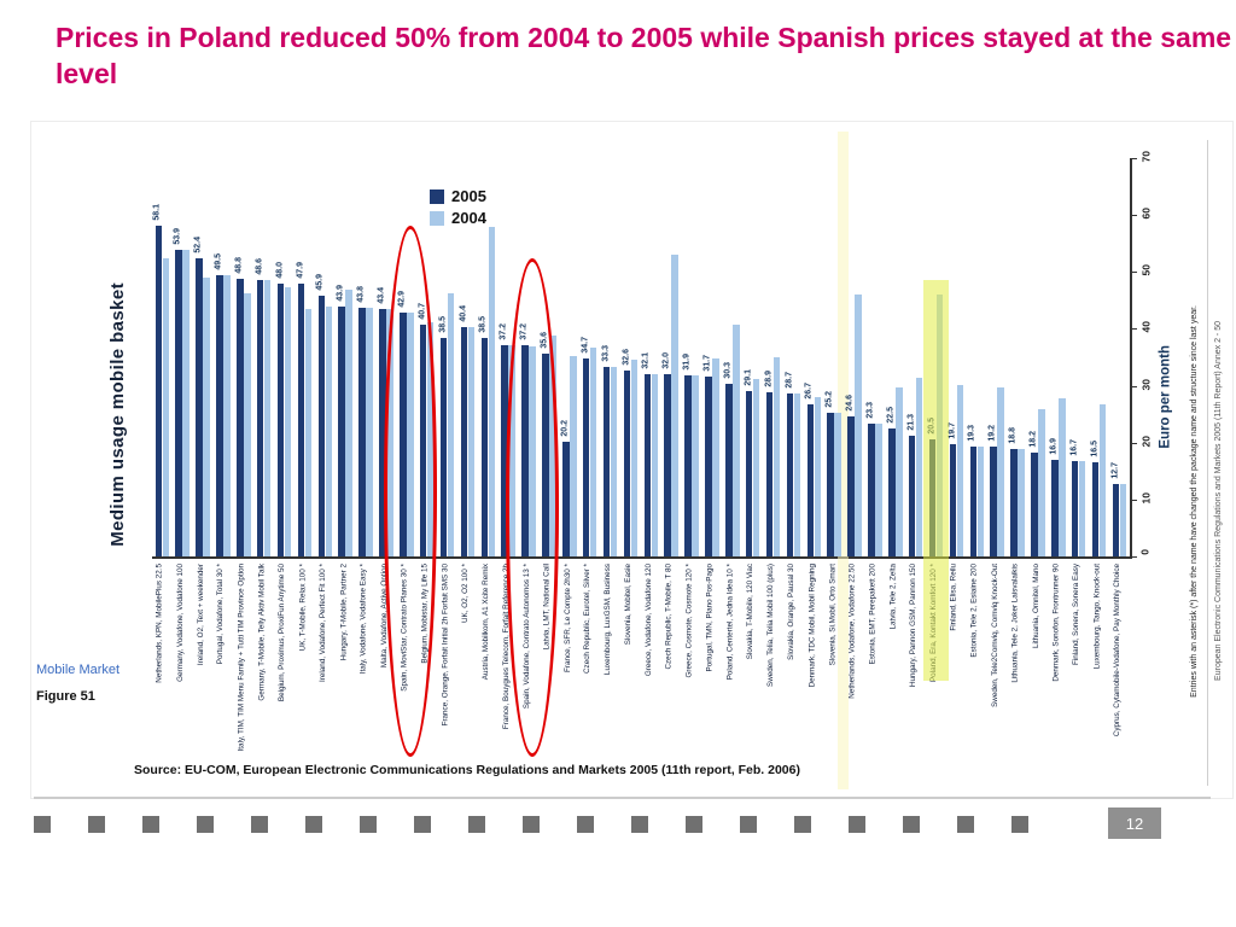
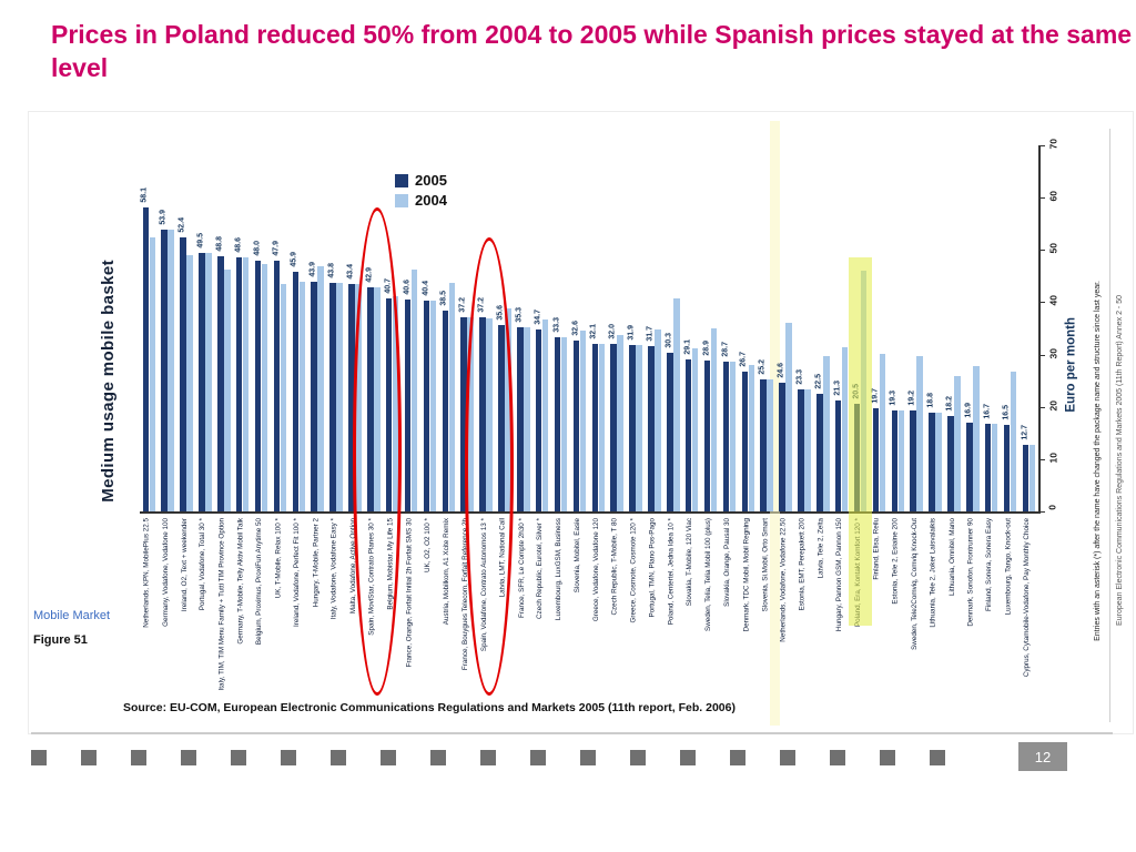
2005/France, Orange, Forfait Initial 2h Forfait SMS 30: 38.5 -> 40.6
2004/Austria, Mobilkom, A1 Xcite Remix: 58 -> 44
2005/France, SFR, Le Compte 2h30 *: 20.2 -> 35.3
2004/Czech Republic, T-Mobile, T 80: 53 -> 34
2004/Netherlands, Vodafone, Vodafone 22.50: 46 -> 36
